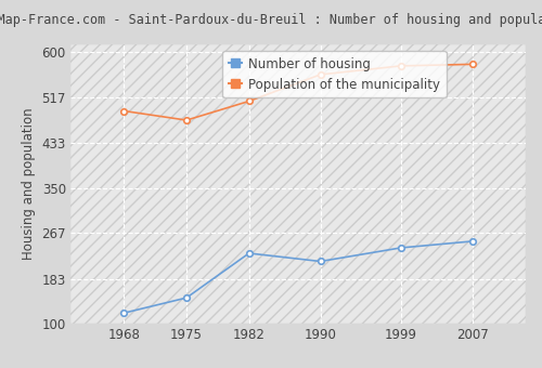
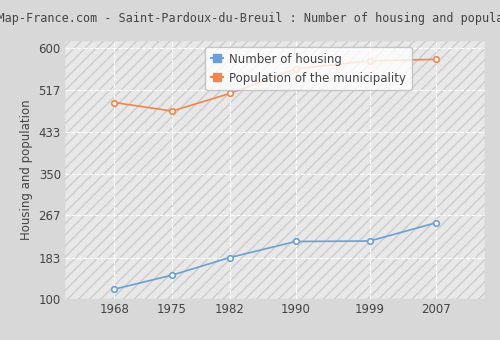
Number of housing/1982: 230 -> 183
Number of housing/1999: 240 -> 216
